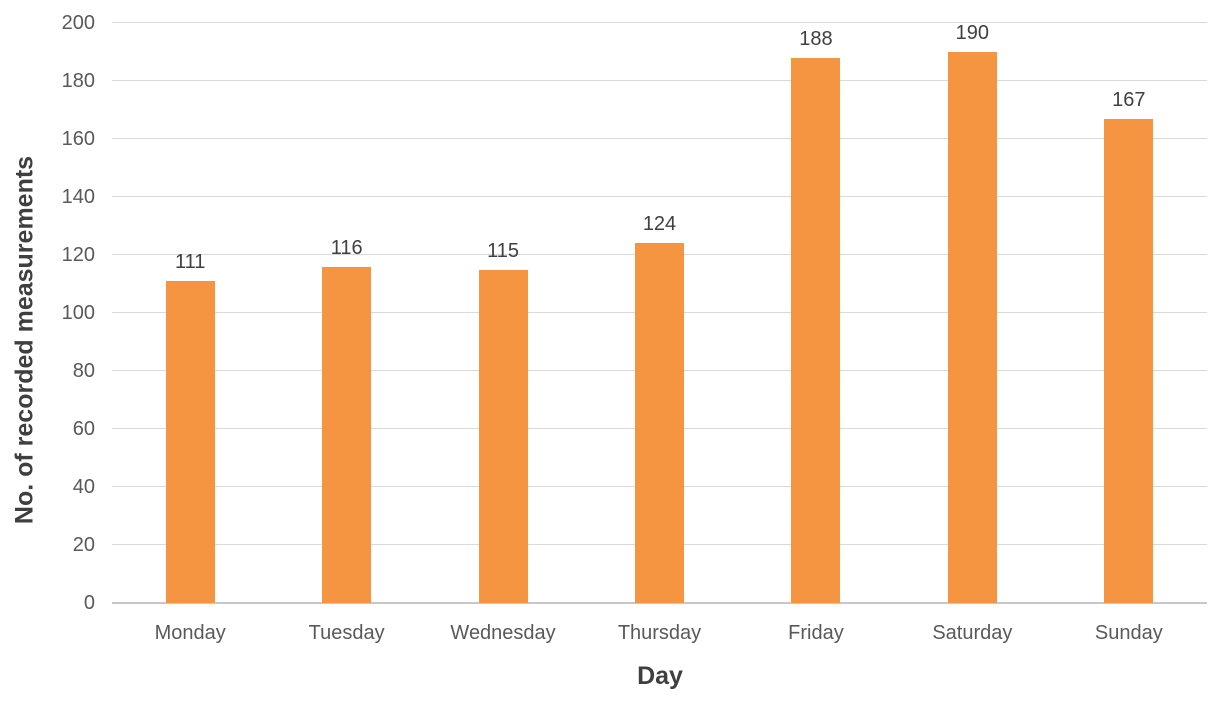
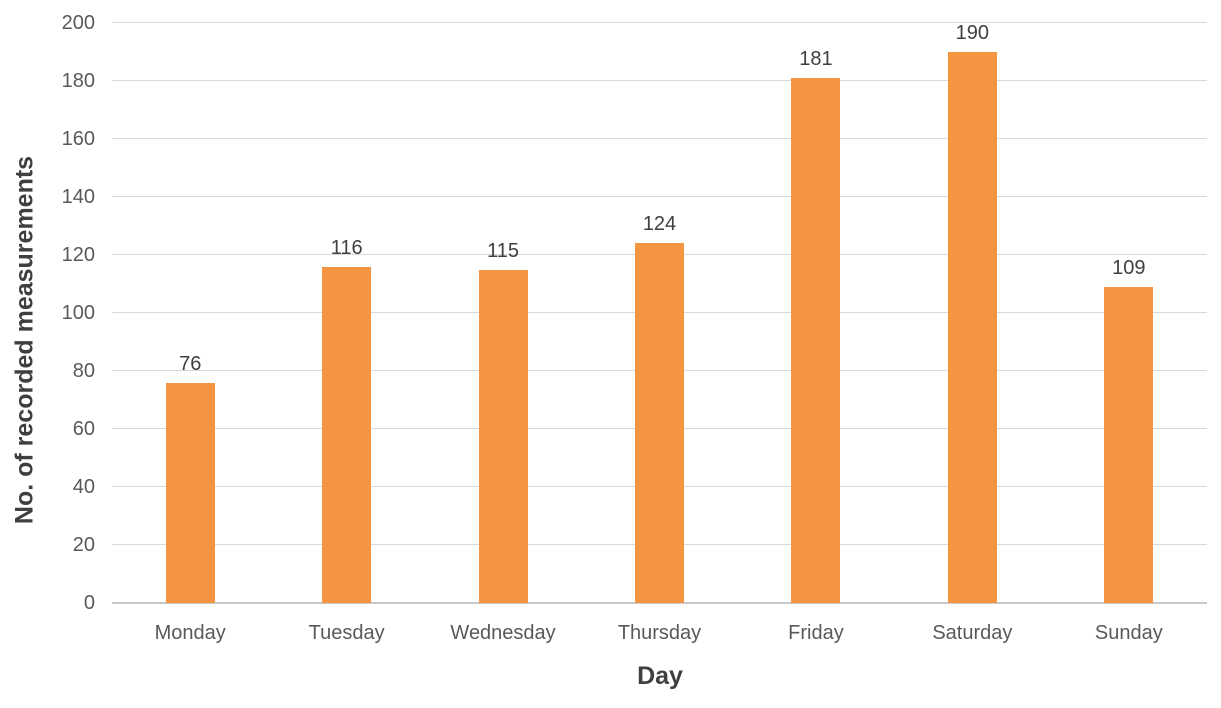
Monday: 111 -> 76
Friday: 188 -> 181
Sunday: 167 -> 109
